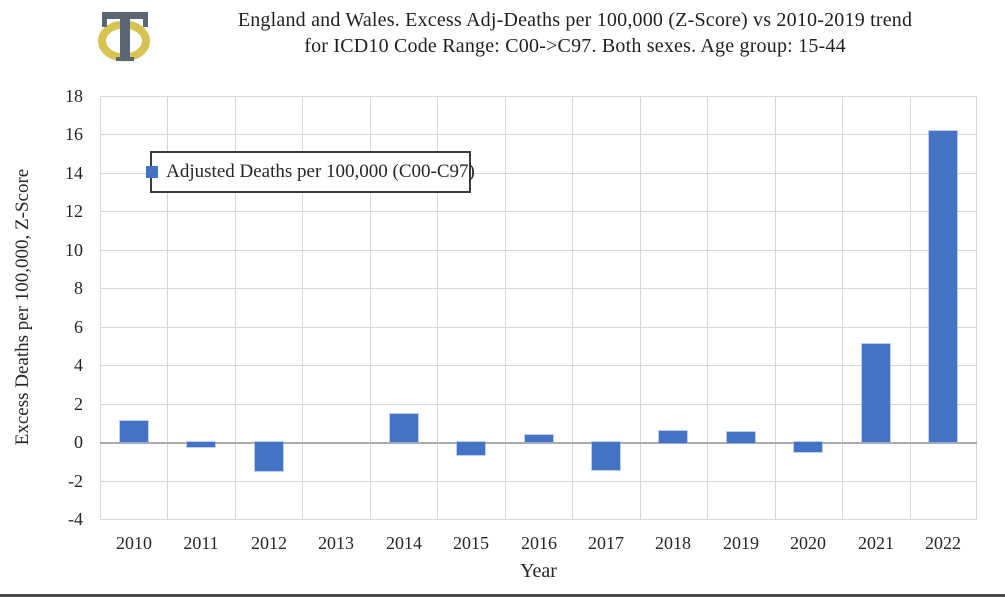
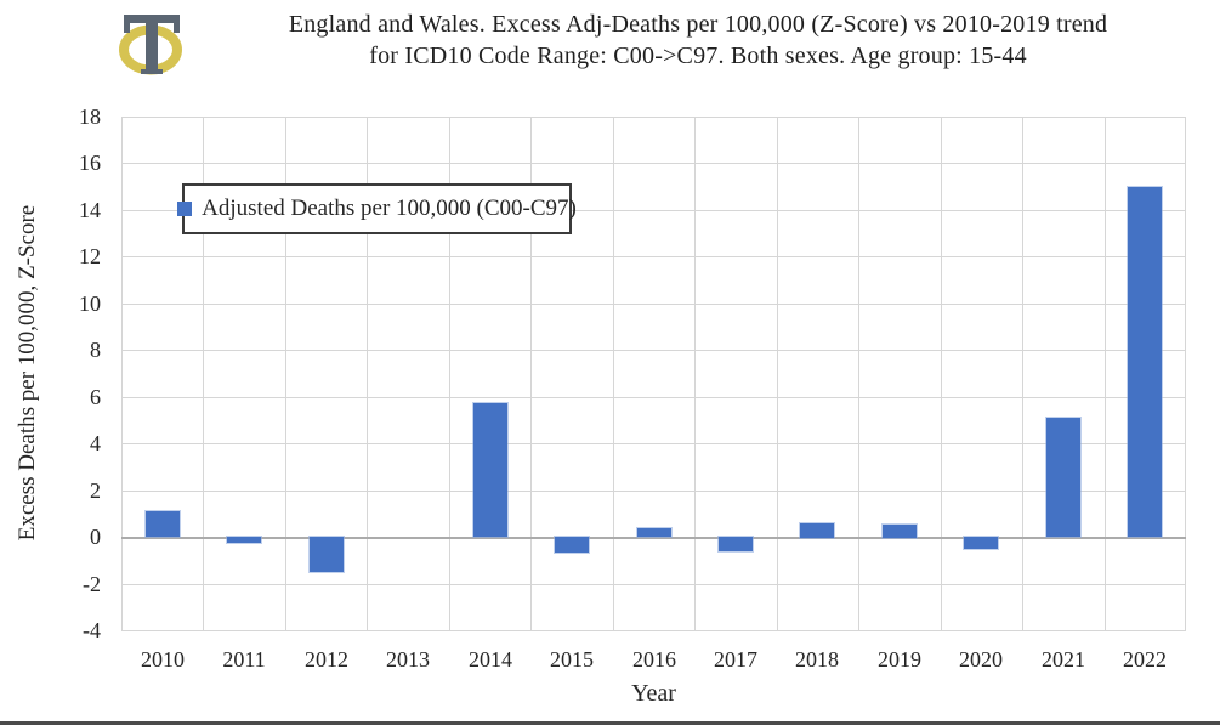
2014: 1.4 -> 5.7
2017: -1.4 -> -0.6
2022: 16.2 -> 15.0
